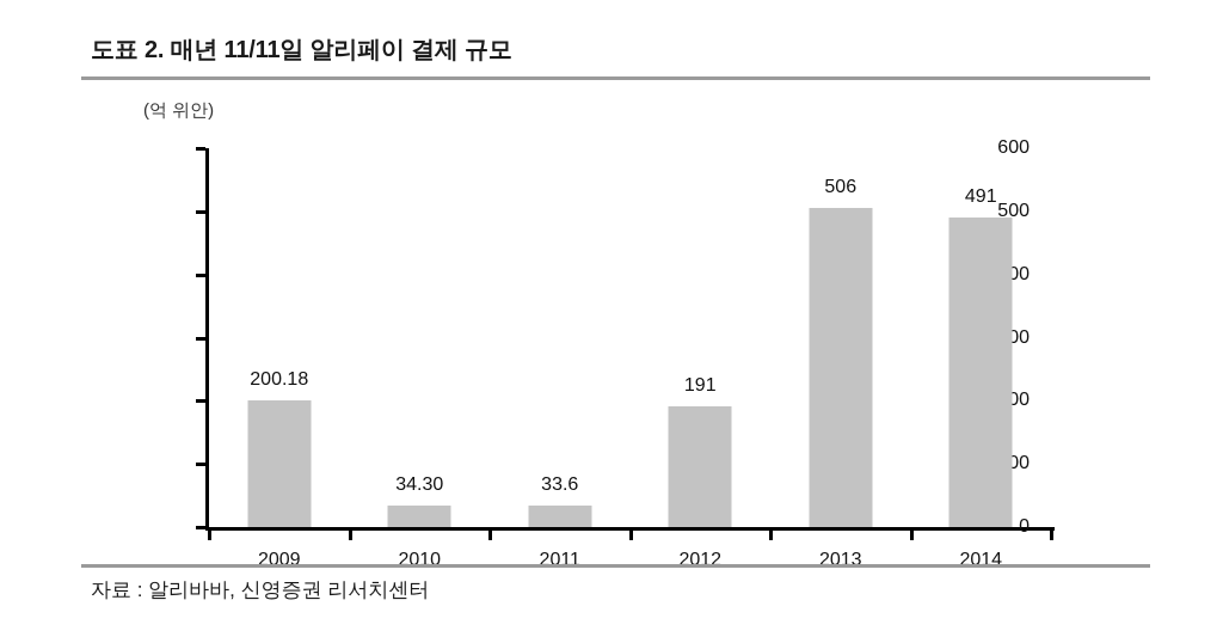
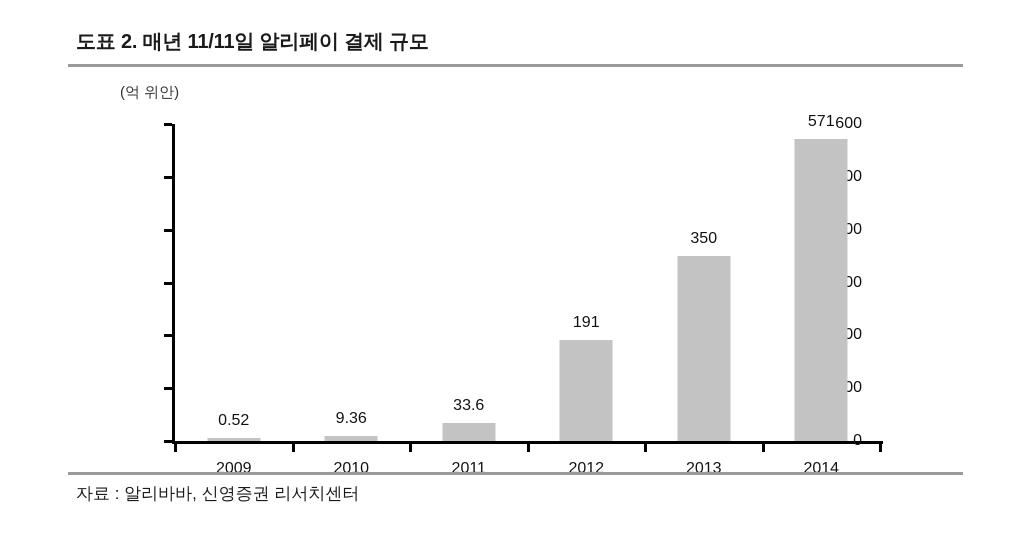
2009: 200.18 -> 0.52
2010: 34.30 -> 9.36
2013: 506 -> 350
2014: 491 -> 571
